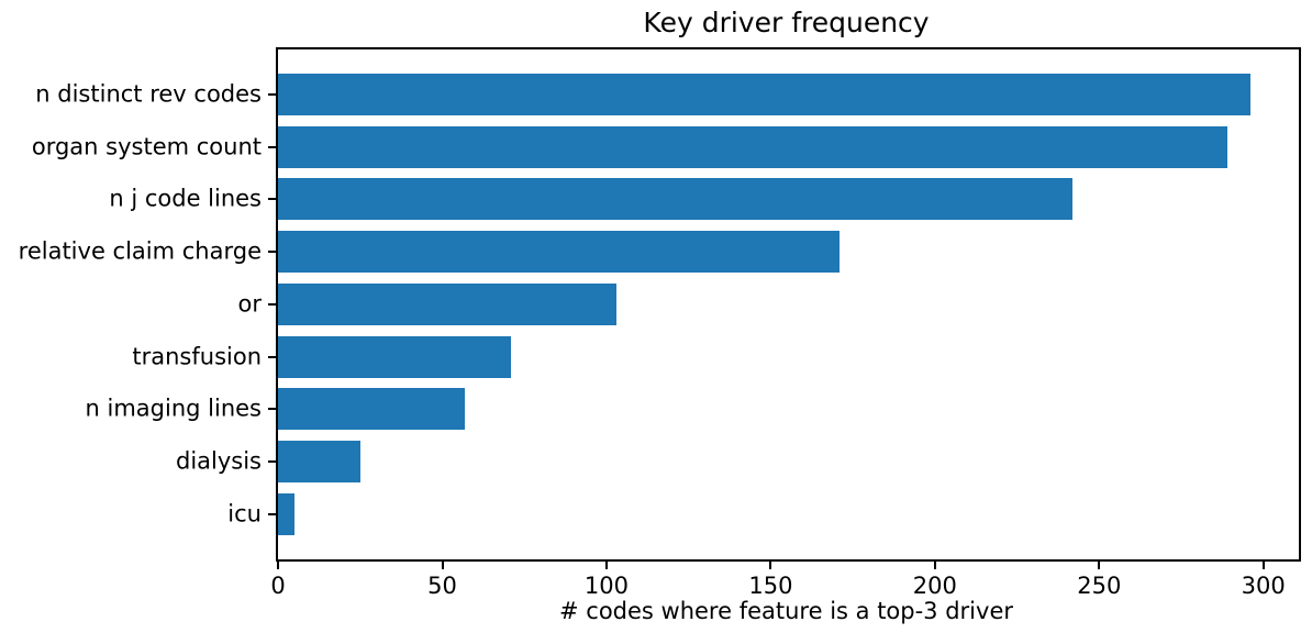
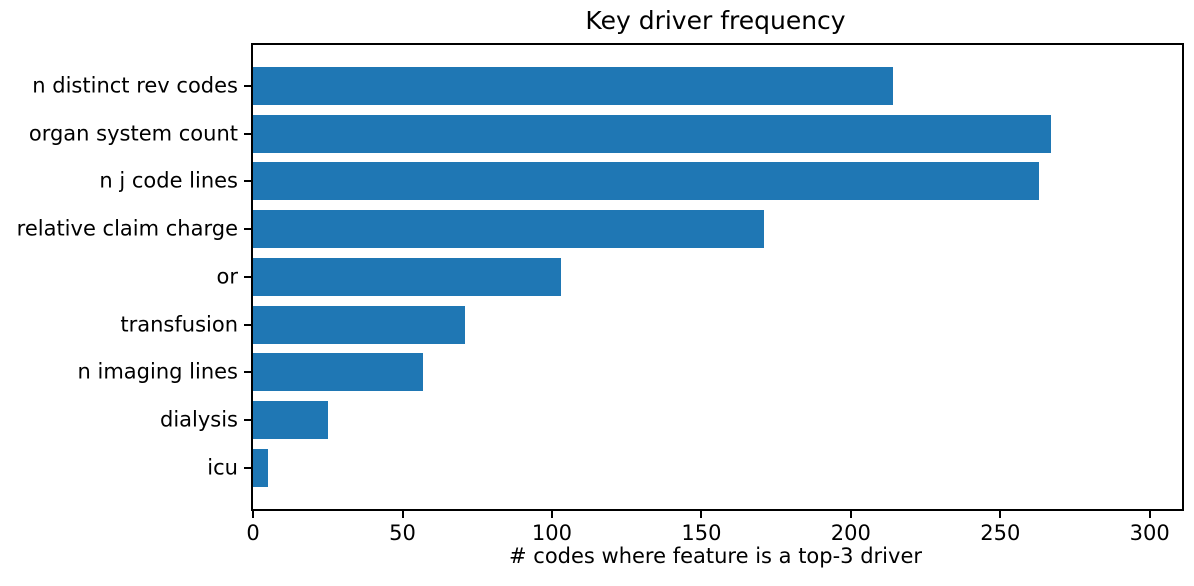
n distinct rev codes: 296 -> 214
organ system count: 289 -> 267
n j code lines: 242 -> 263
